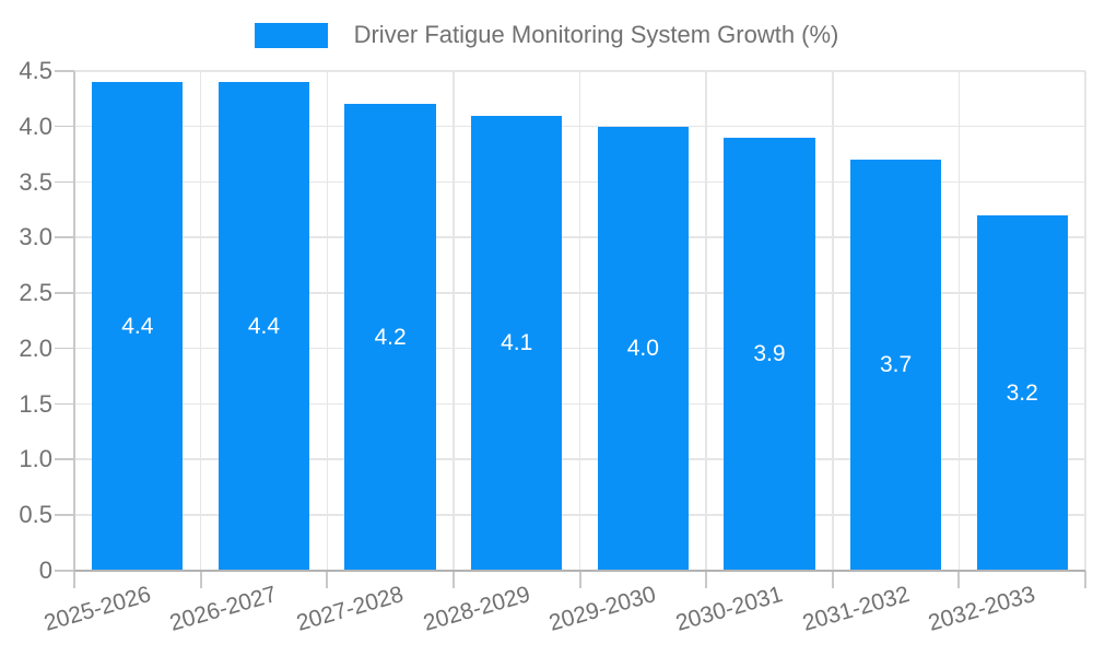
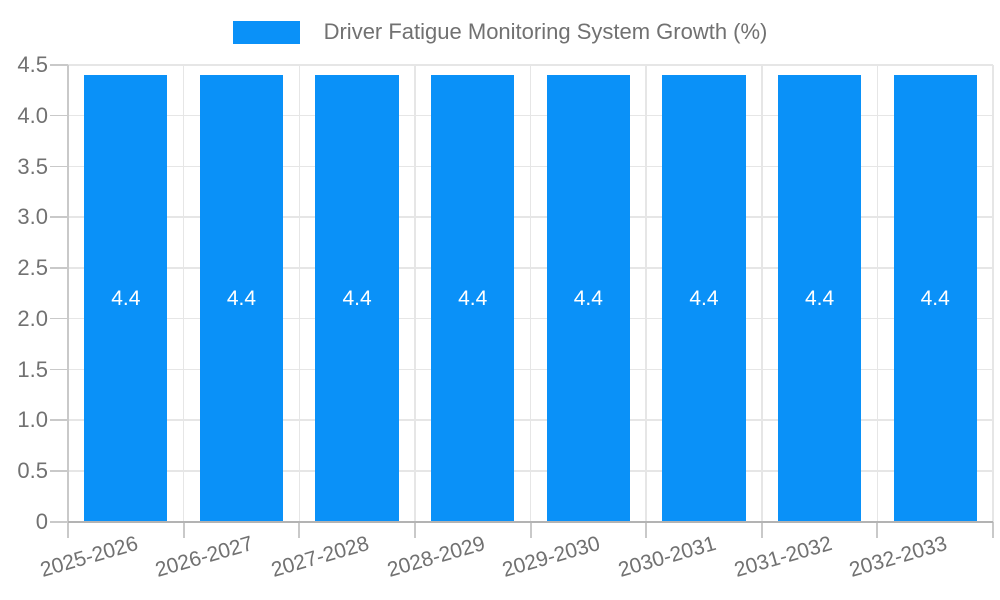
2027-2028: 4.2 -> 4.4
2028-2029: 4.1 -> 4.4
2029-2030: 4.0 -> 4.4
2030-2031: 3.9 -> 4.4
2031-2032: 3.7 -> 4.4
2032-2033: 3.2 -> 4.4
